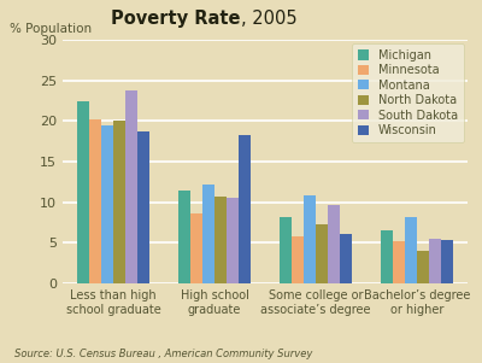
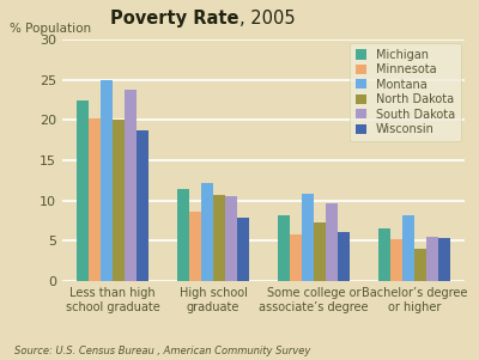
Montana/Less than high school graduate: 19.4 -> 24.9
Wisconsin/High school graduate: 18.2 -> 7.9
